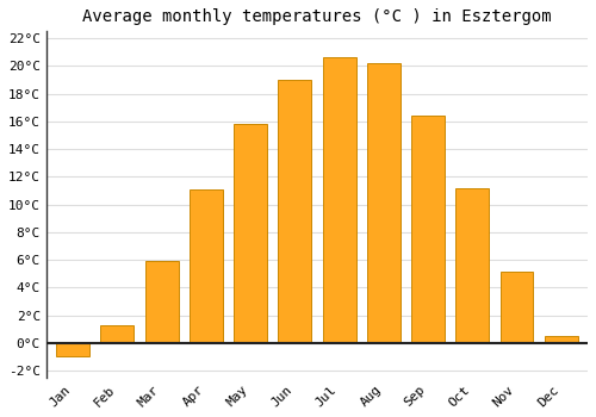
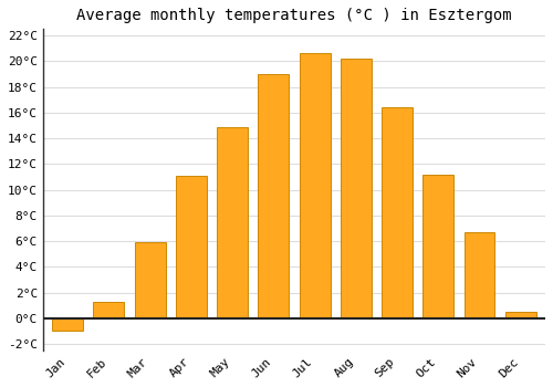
May: 15.8°C -> 14.9°C
Nov: 5.1°C -> 6.7°C
